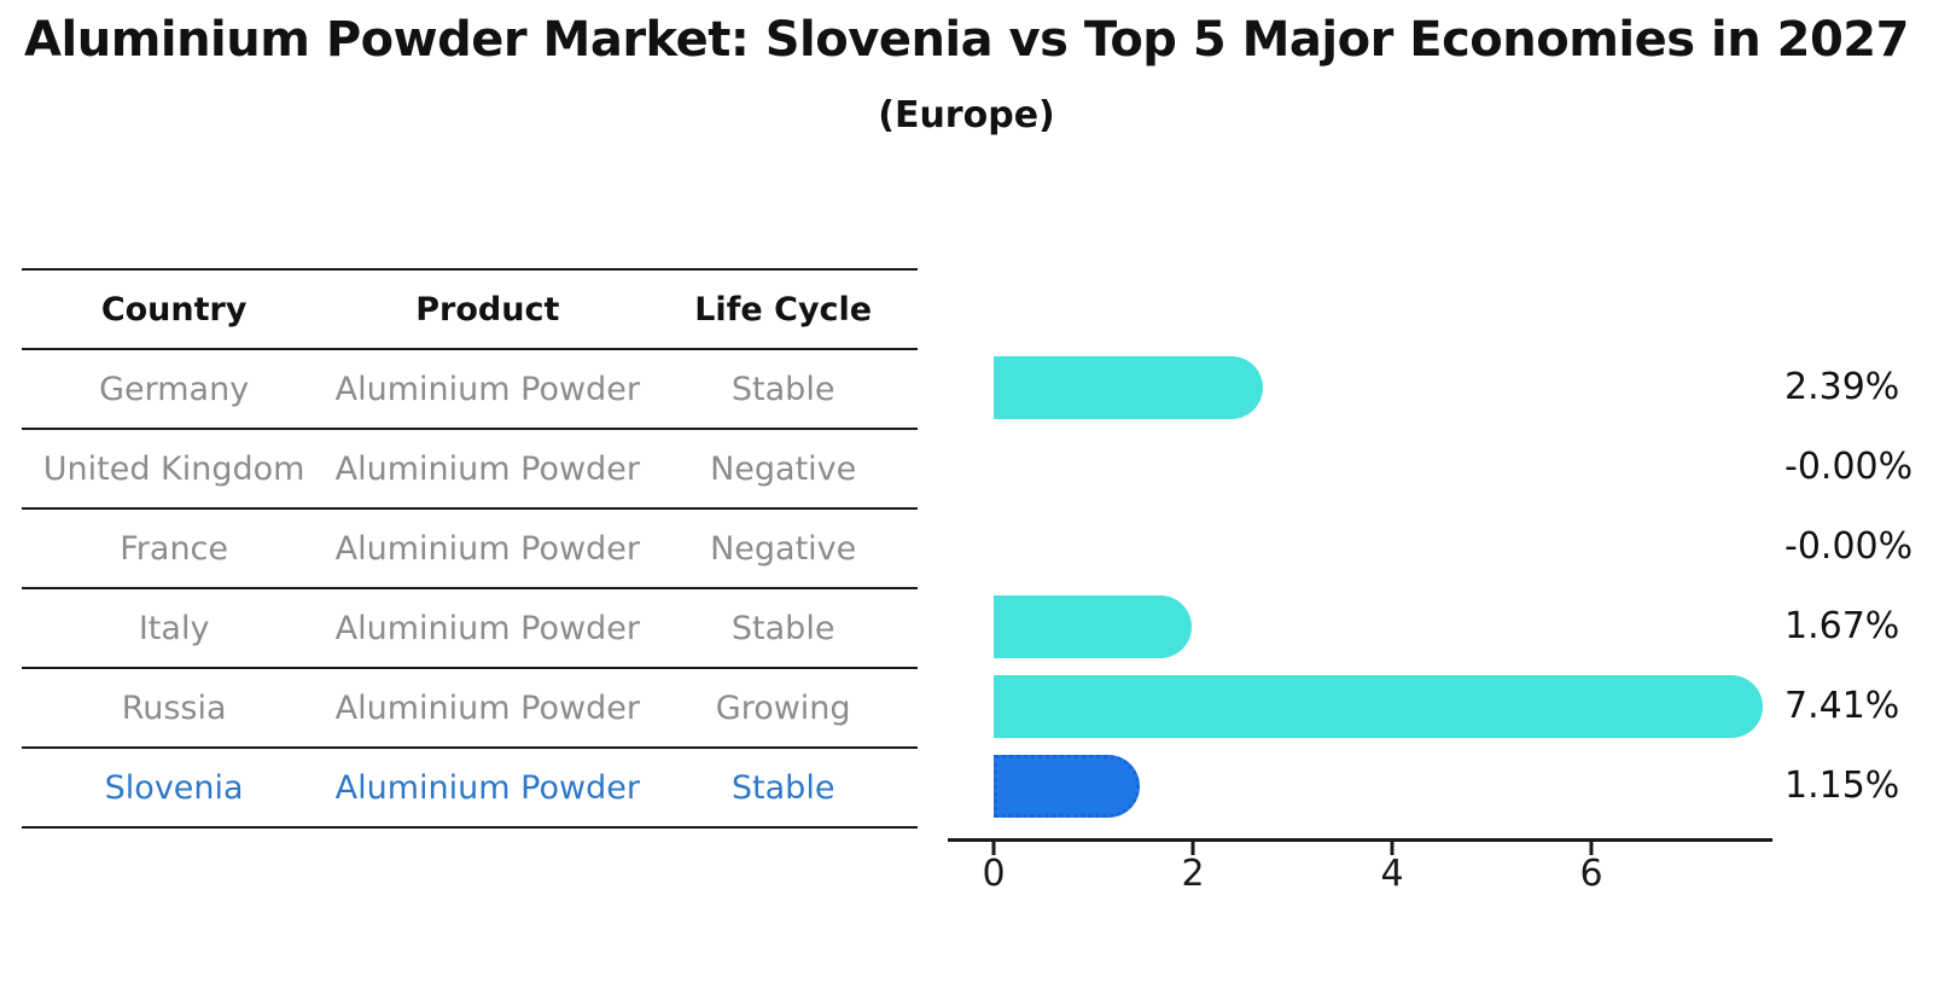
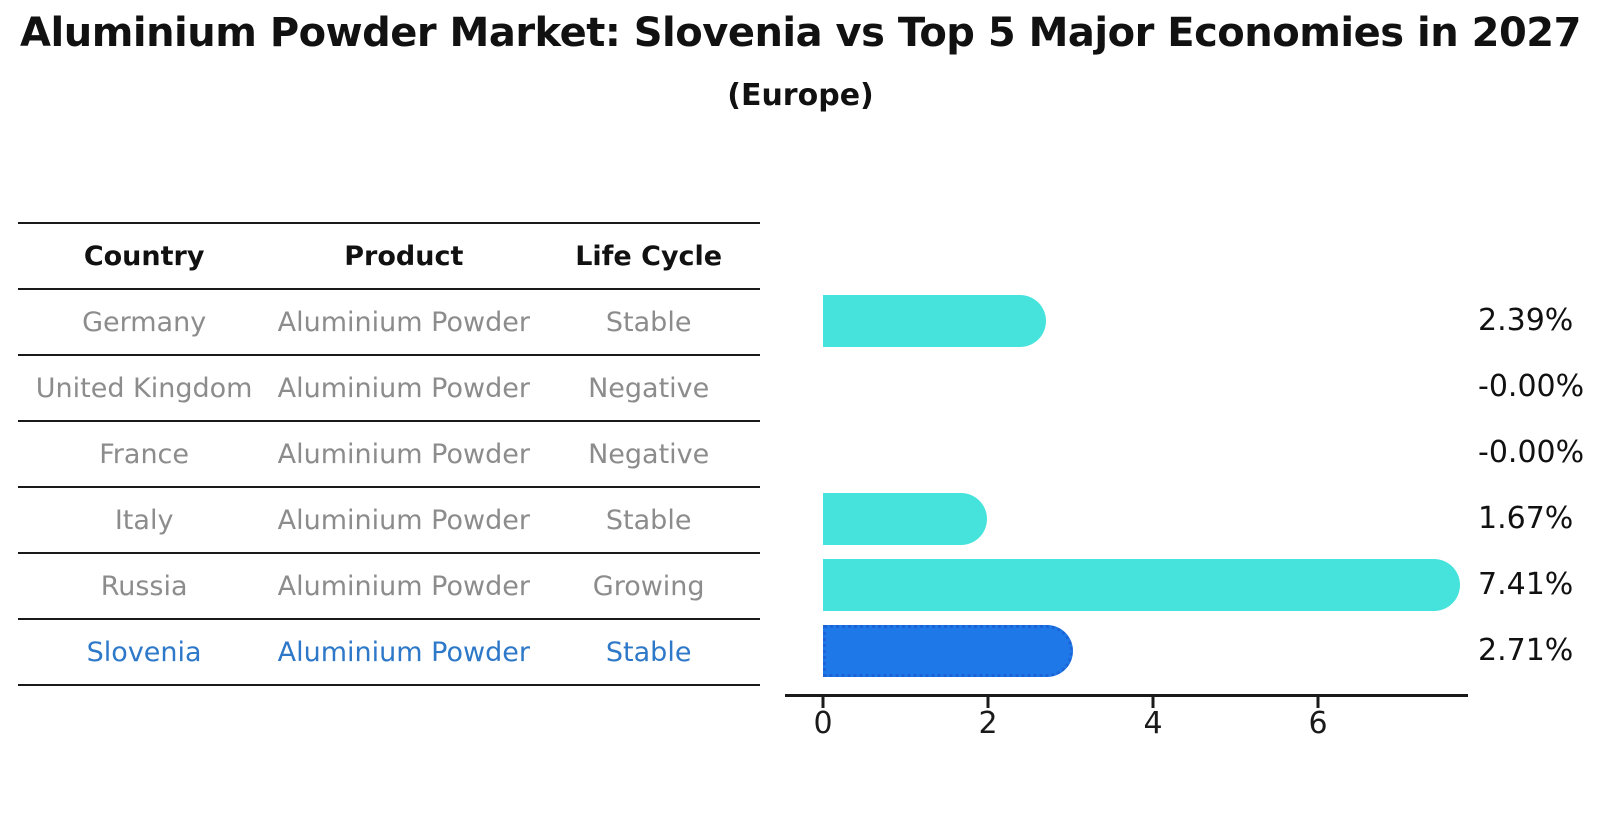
Slovenia: 1.15% -> 2.71%
